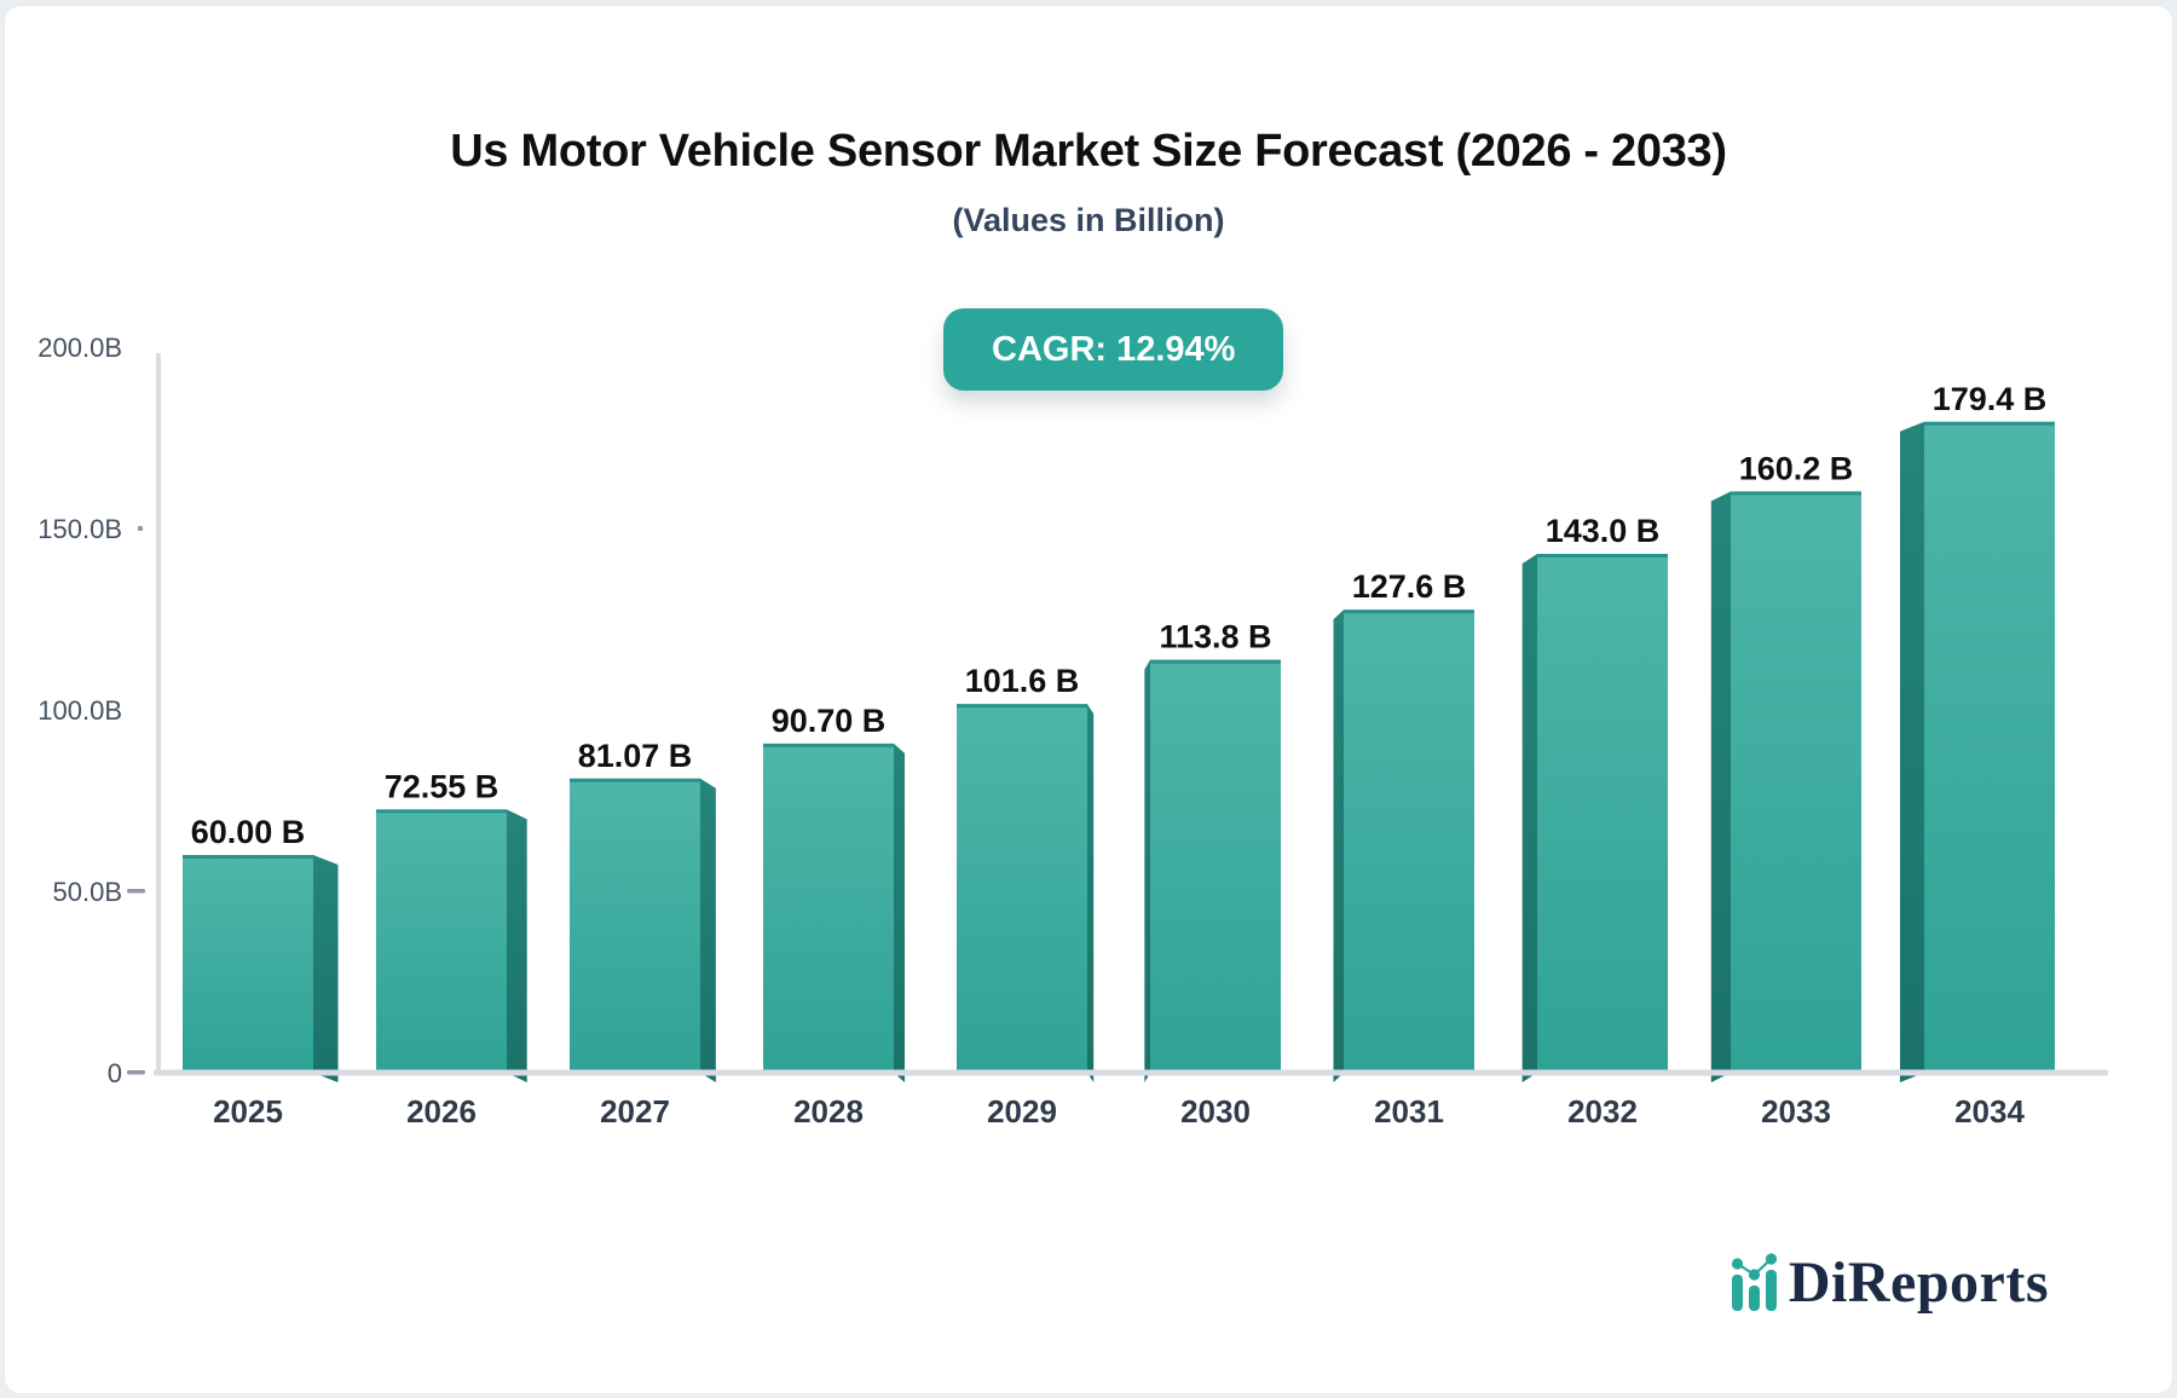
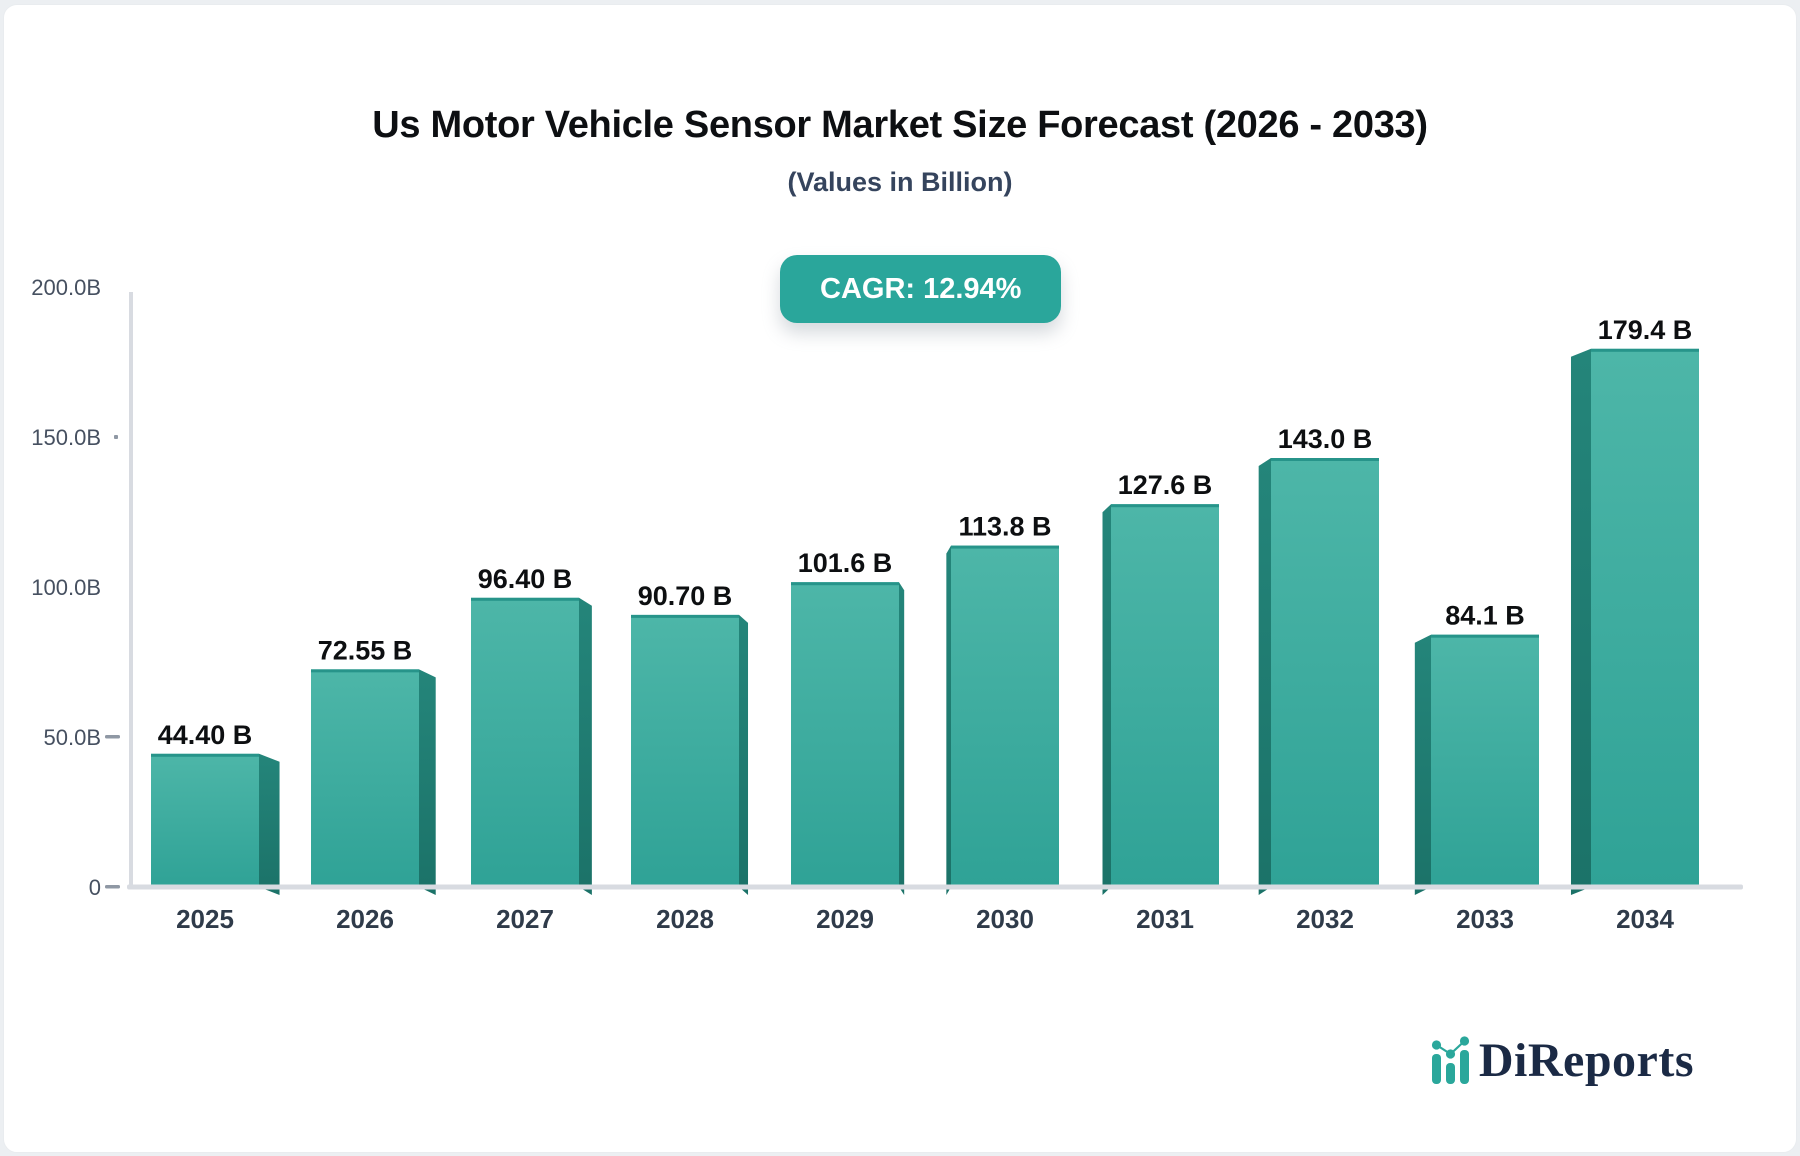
2025: 60.00 -> 44.40
2027: 81.07 -> 96.40
2033: 160.2 -> 84.1
